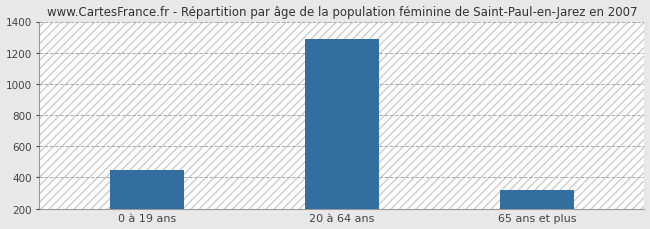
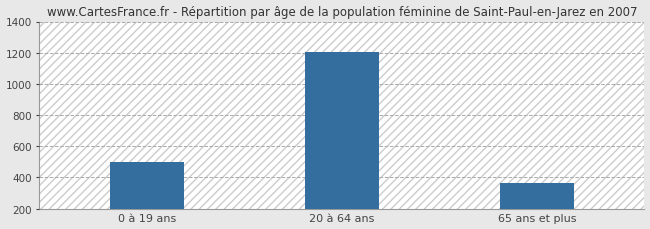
0 à 19 ans: 450 -> 500
20 à 64 ans: 1290 -> 1210
65 ans et plus: 320 -> 360
